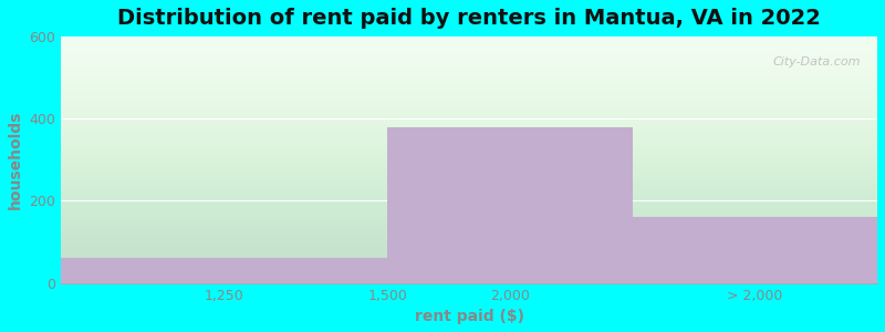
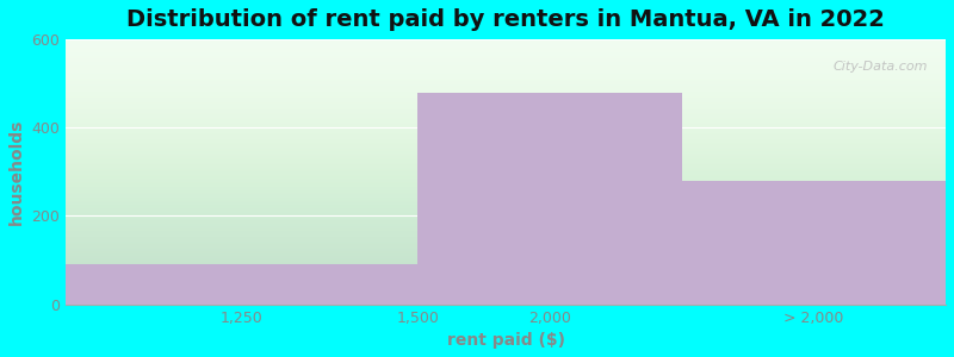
1,250: 60 -> 90
2,000: 380 -> 480
> 2,000: 160 -> 280
